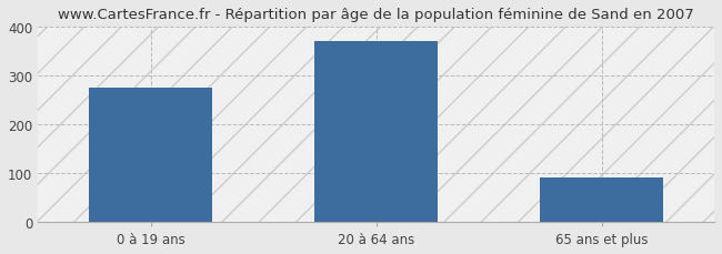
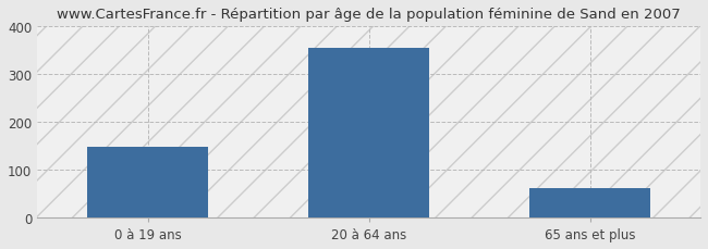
0 à 19 ans: 275 -> 148
20 à 64 ans: 370 -> 355
65 ans et plus: 90 -> 62
